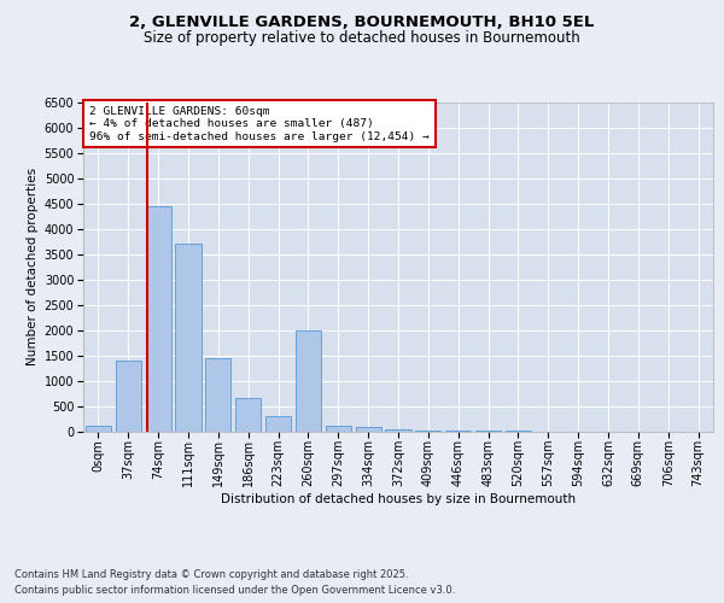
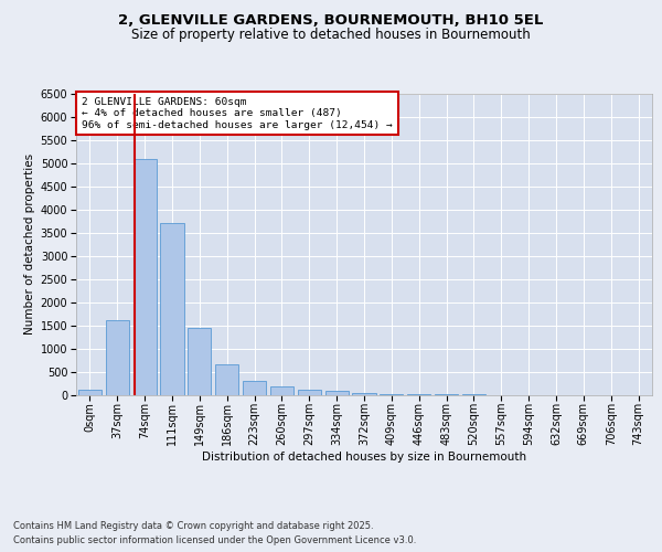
37sqm: 1400 -> 1600
74sqm: 4450 -> 5100
260sqm: 2000 -> 180
